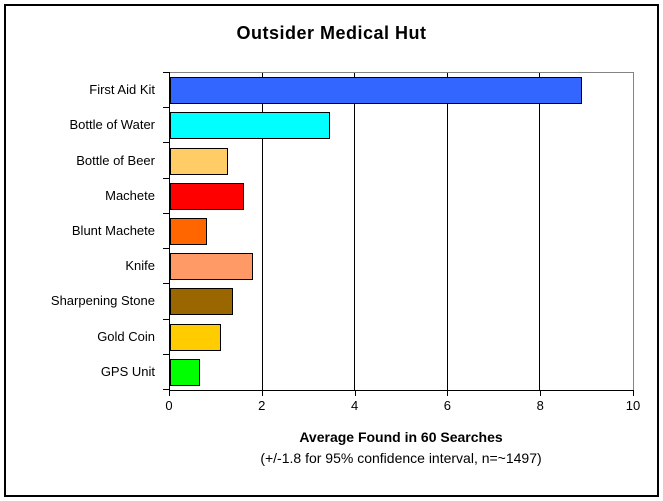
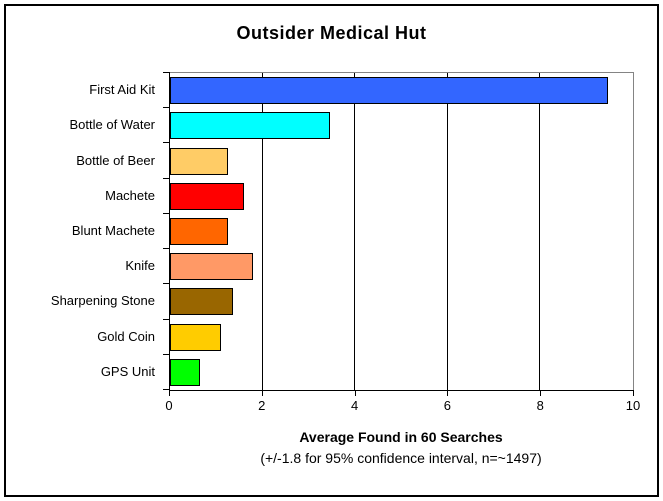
First Aid Kit: 8.9 -> 9.4
Blunt Machete: 0.8 -> 1.2
